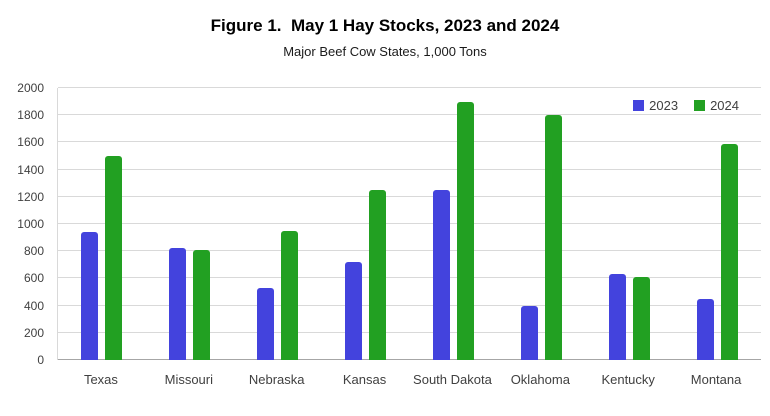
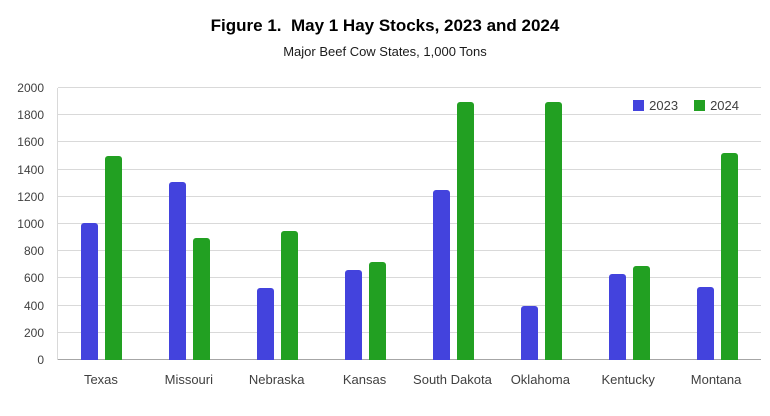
2023/Texas: 940 -> 1010
2023/Missouri: 820 -> 1310
2024/Missouri: 810 -> 900
2023/Kansas: 720 -> 660
2024/Kansas: 1250 -> 720
2024/Oklahoma: 1800 -> 1900
2024/Kentucky: 610 -> 690
2023/Montana: 450 -> 540
2024/Montana: 1590 -> 1520
